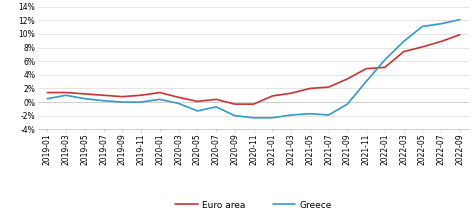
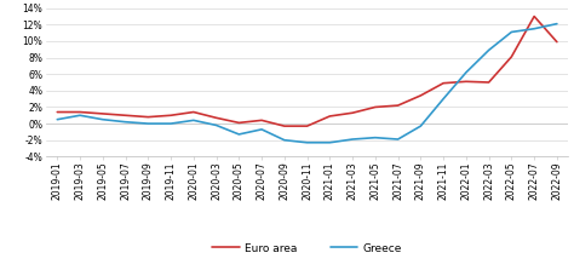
Euro area/2022-03: 7.4% -> 5.0%
Euro area/2022-07: 8.9% -> 13.0%
